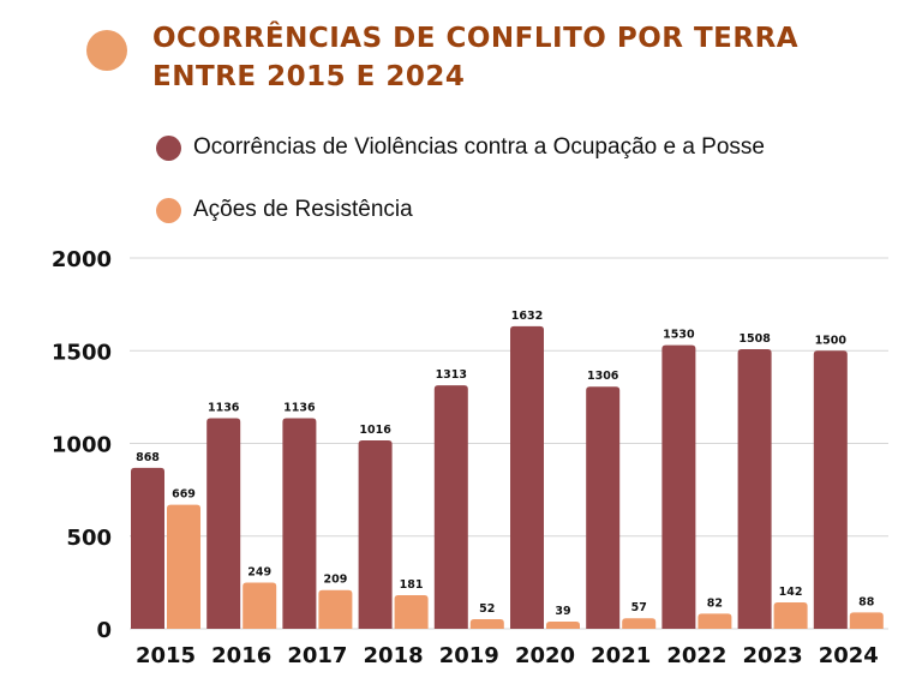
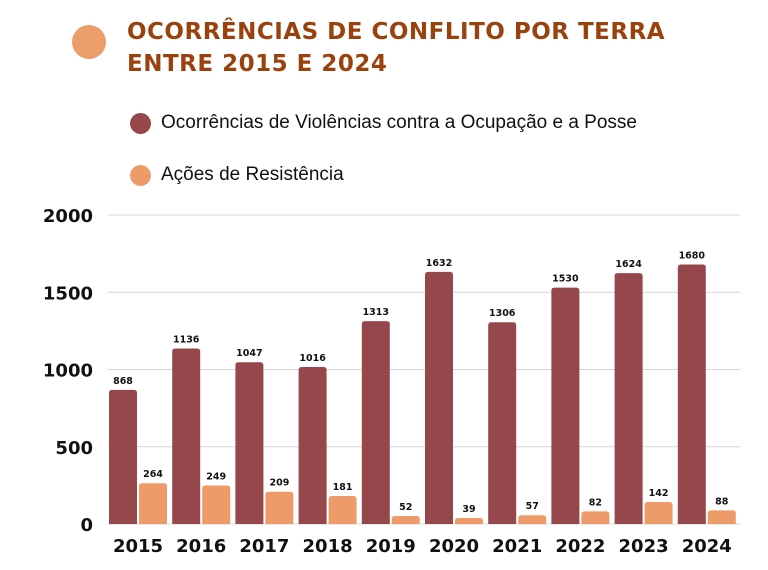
Ações de Resistência/2015: 669 -> 264
Ocorrências de Violências contra a Ocupação e a Posse/2017: 1136 -> 1047
Ocorrências de Violências contra a Ocupação e a Posse/2023: 1508 -> 1624
Ocorrências de Violências contra a Ocupação e a Posse/2024: 1500 -> 1680
